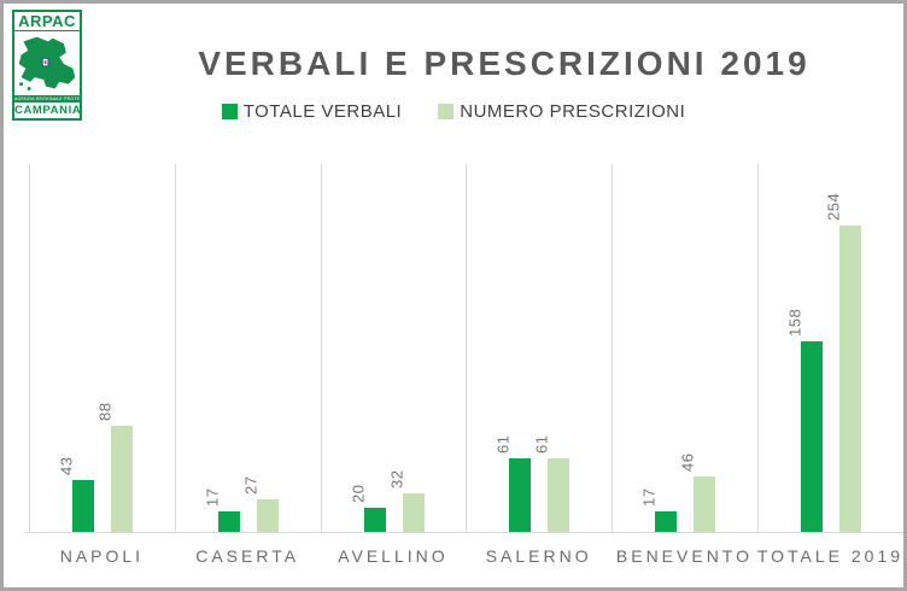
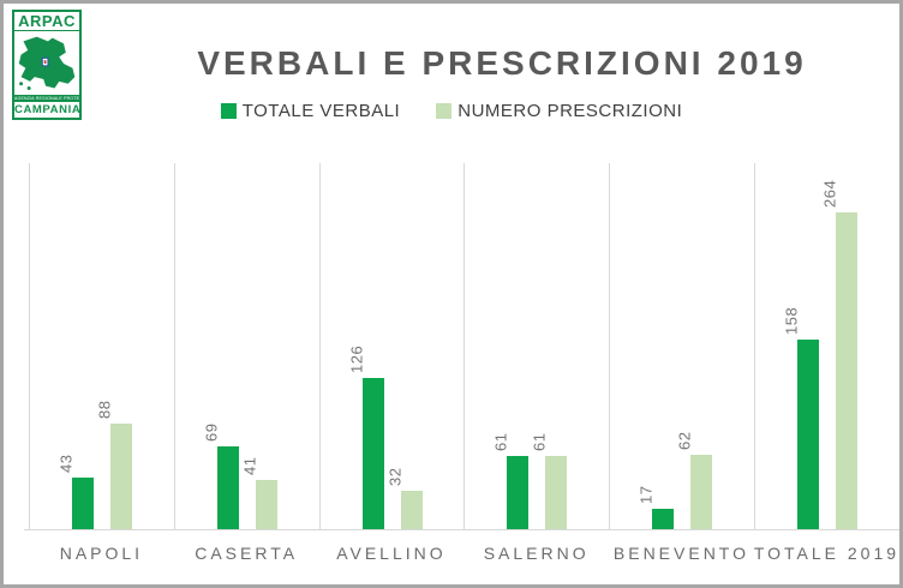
TOTALE VERBALI/CASERTA: 17 -> 69
NUMERO PRESCRIZIONI/CASERTA: 27 -> 41
TOTALE VERBALI/AVELLINO: 20 -> 126
NUMERO PRESCRIZIONI/BENEVENTO: 46 -> 62
NUMERO PRESCRIZIONI/TOTALE 2019: 254 -> 264
